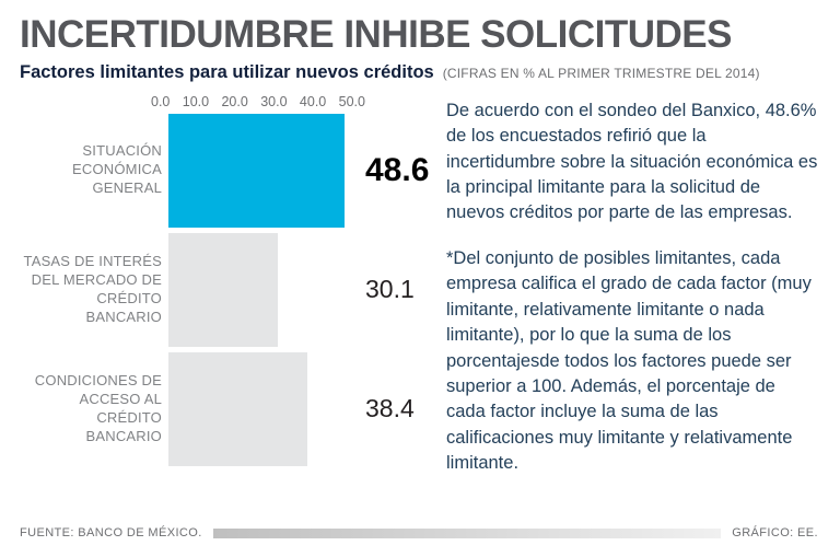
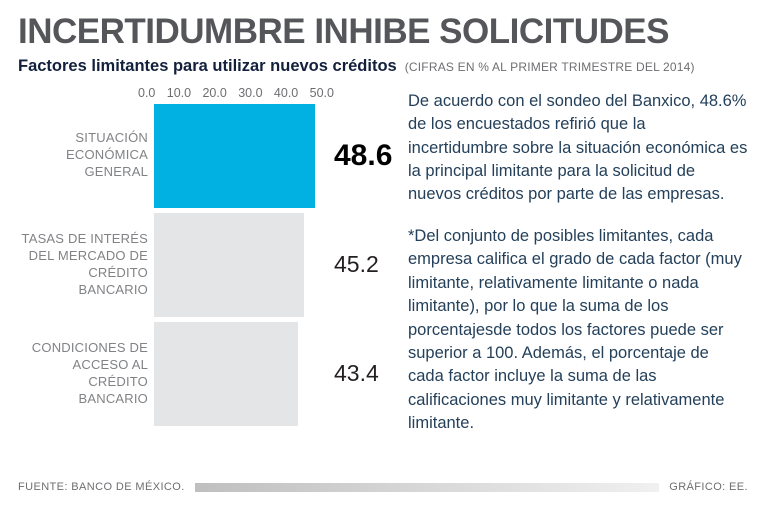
TASAS DE INTERÉS DEL MERCADO DE CRÉDITO BANCARIO: 30.1 -> 45.2
CONDICIONES DE ACCESO AL CRÉDITO BANCARIO: 38.4 -> 43.4
